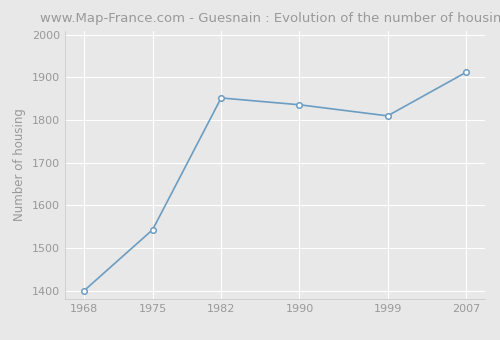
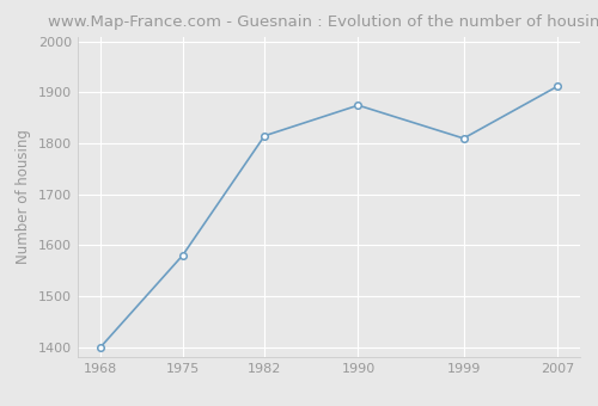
1975: 1543 -> 1580
1982: 1852 -> 1815
1990: 1836 -> 1875
